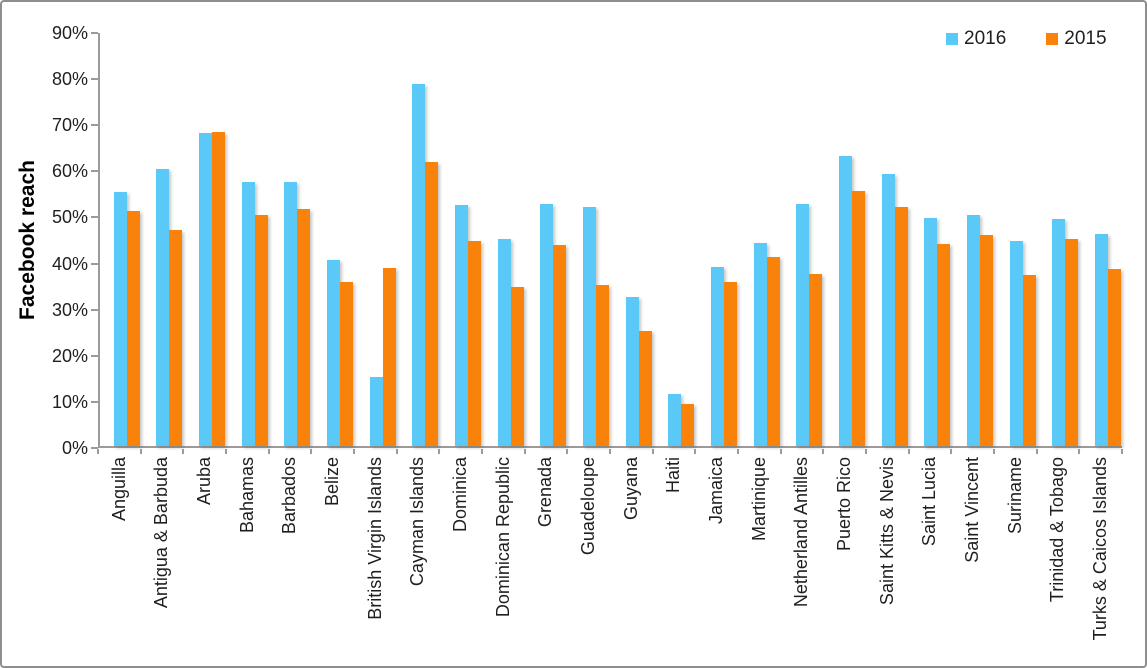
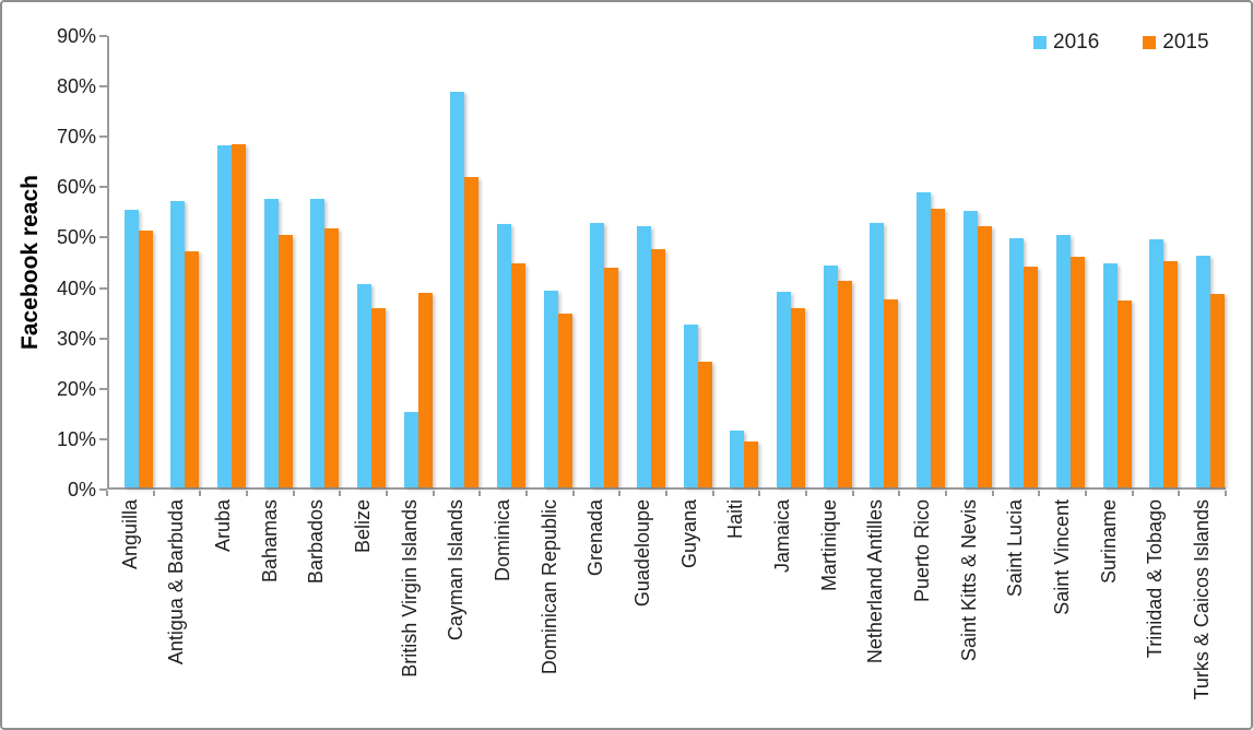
2016/Antigua & Barbuda: 60% -> 57%
2016/Dominican Republic: 45% -> 39%
2015/Guadeloupe: 35% -> 47%
2016/Puerto Rico: 63% -> 58%
2016/Saint Kitts & Nevis: 59% -> 55%
